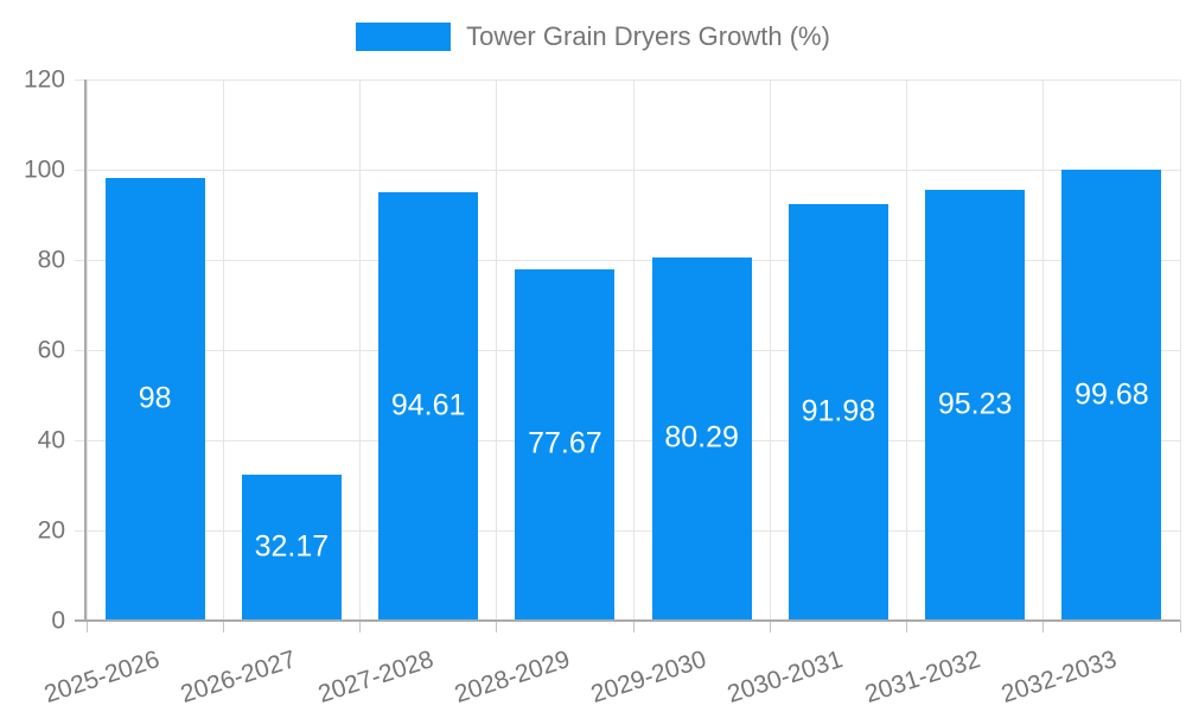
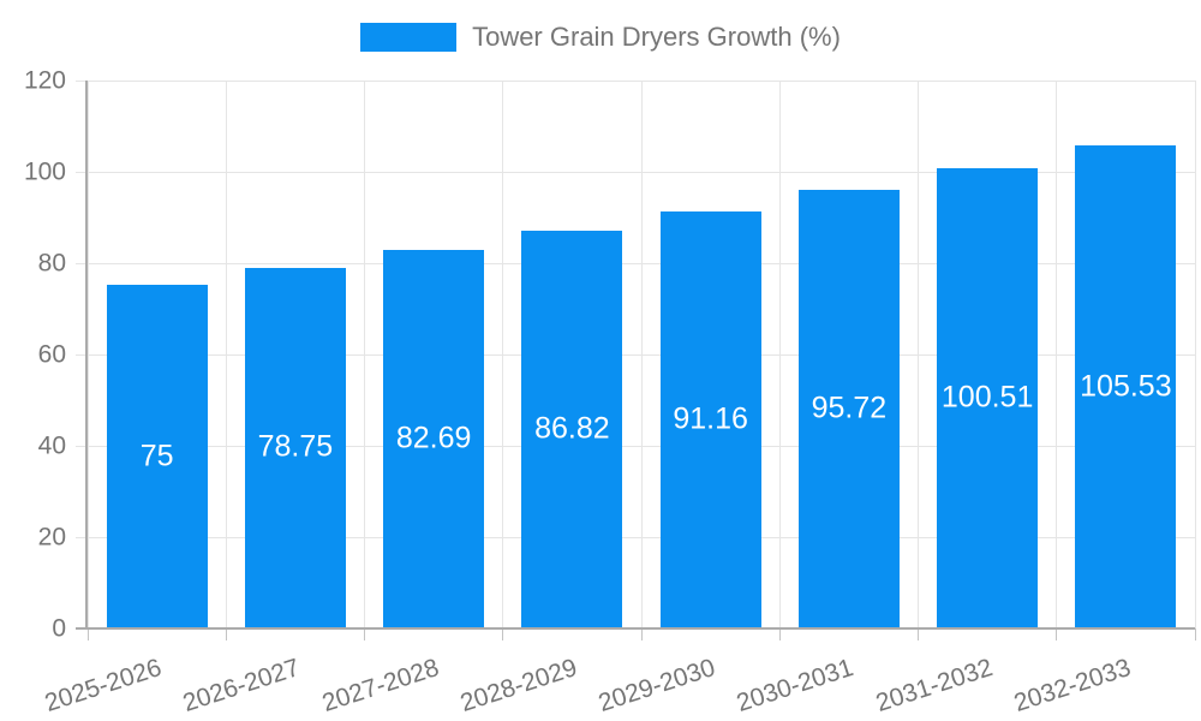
2025-2026: 98 -> 75
2026-2027: 32.17 -> 78.75
2027-2028: 94.61 -> 82.69
2028-2029: 77.67 -> 86.82
2029-2030: 80.29 -> 91.16
2030-2031: 91.98 -> 95.72
2031-2032: 95.23 -> 100.51
2032-2033: 99.68 -> 105.53
